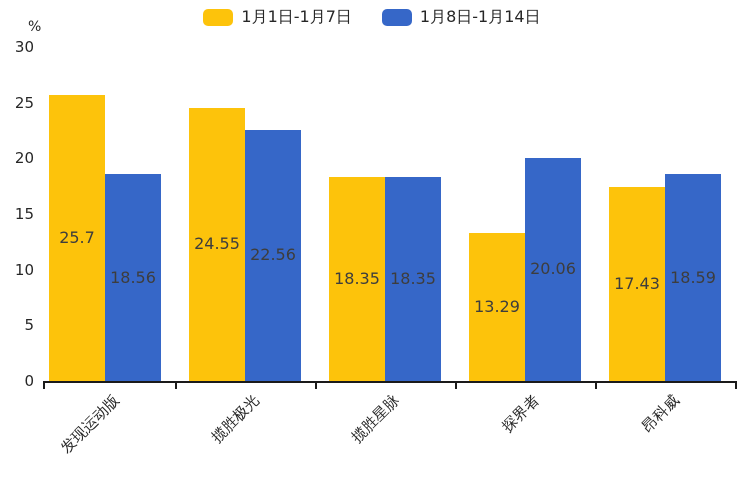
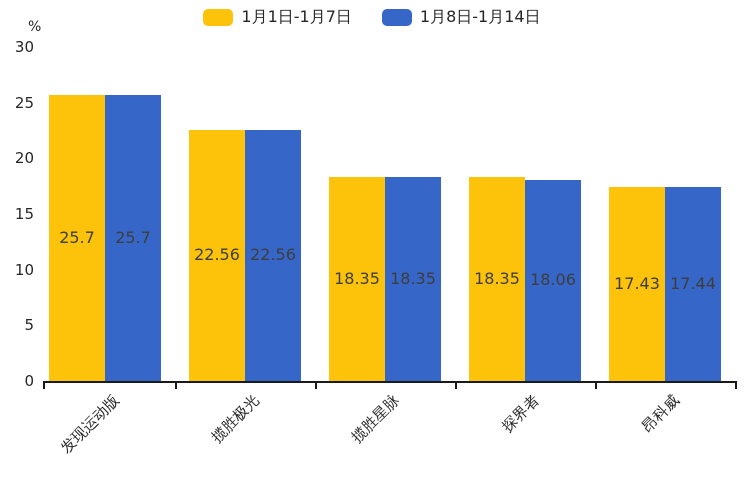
1月8日-1月14日/发现运动版: 18.56 -> 25.7
1月1日-1月7日/揽胜极光: 24.55 -> 22.56
1月1日-1月7日/探界者: 13.29 -> 18.35
1月8日-1月14日/探界者: 20.06 -> 18.06
1月8日-1月14日/昂科威: 18.59 -> 17.44
